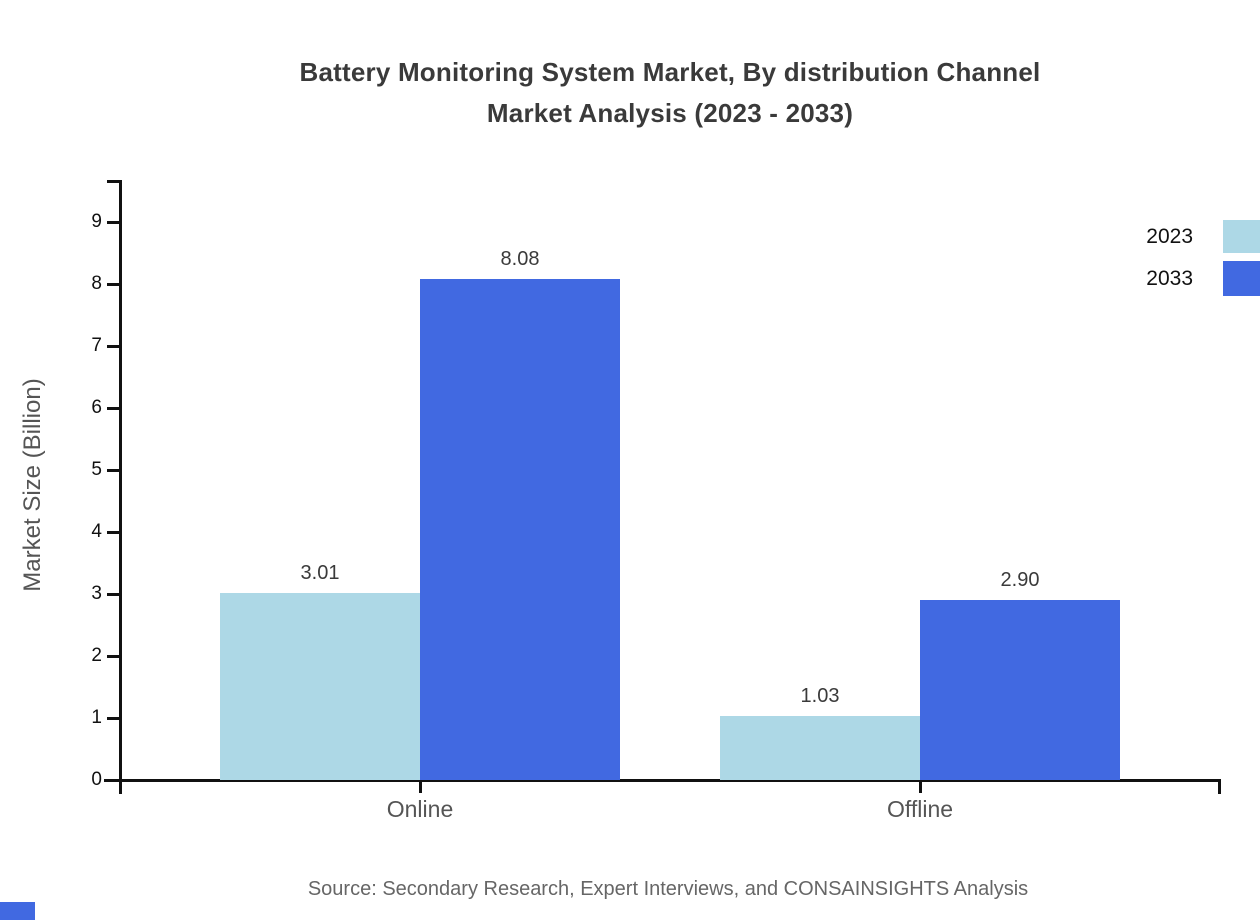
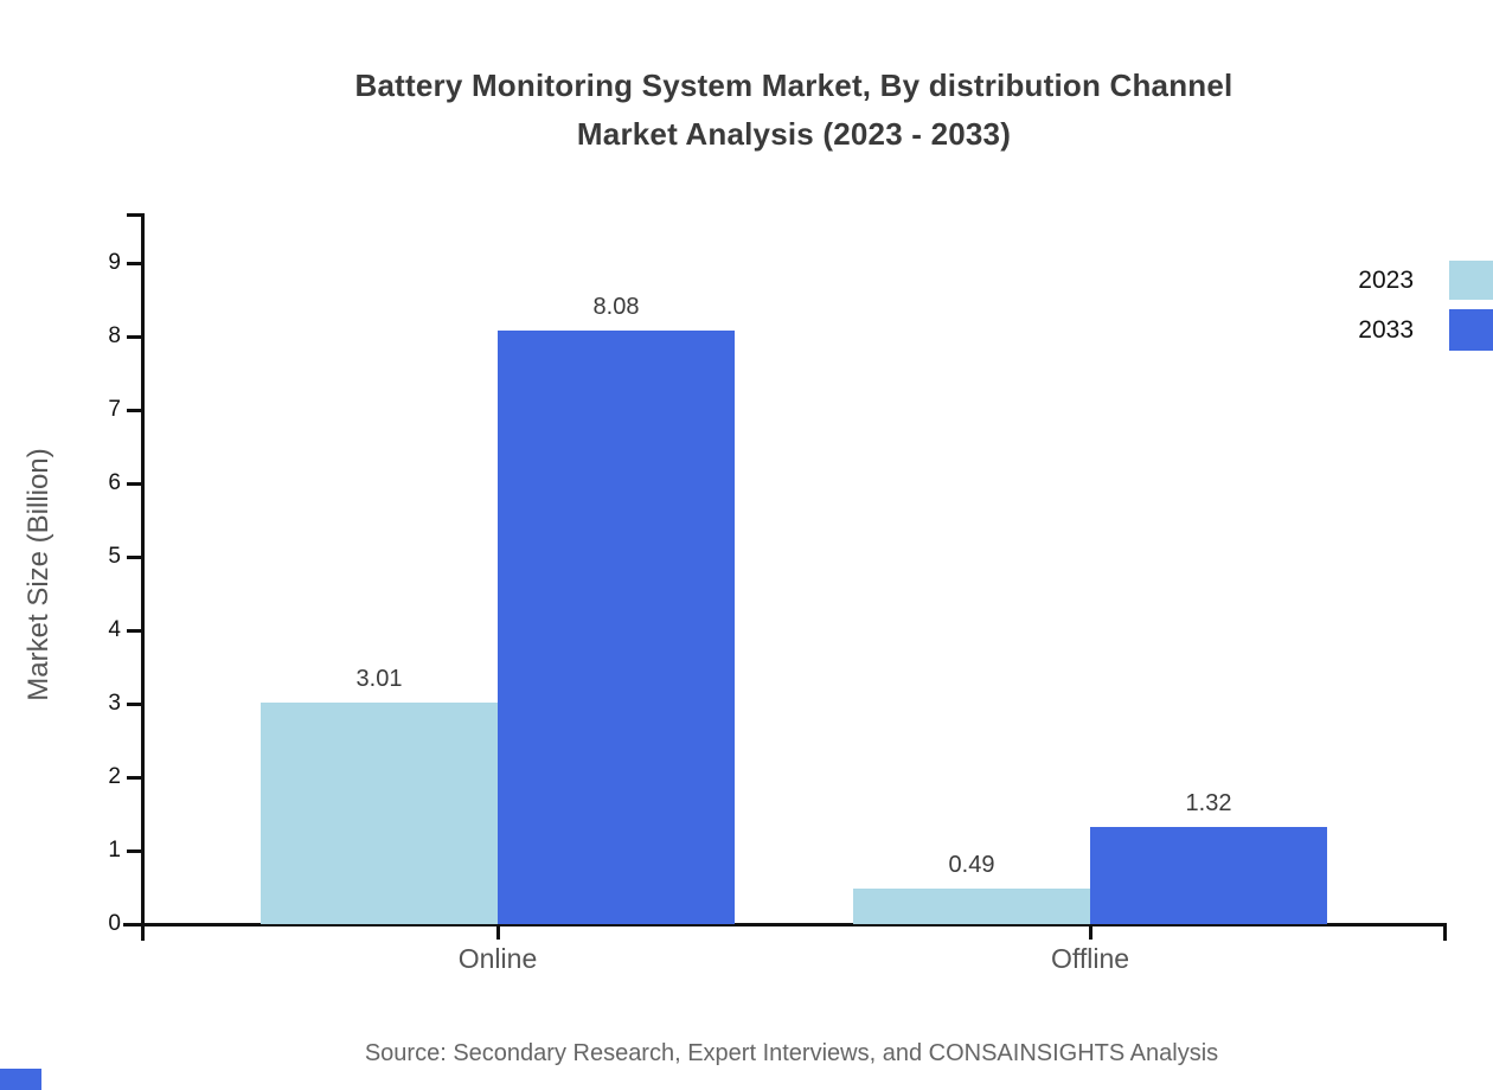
2023/Offline: 1.03 -> 0.49
2033/Offline: 2.90 -> 1.32
